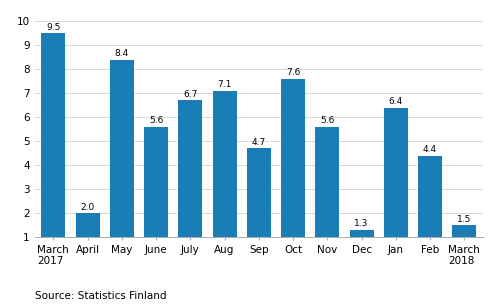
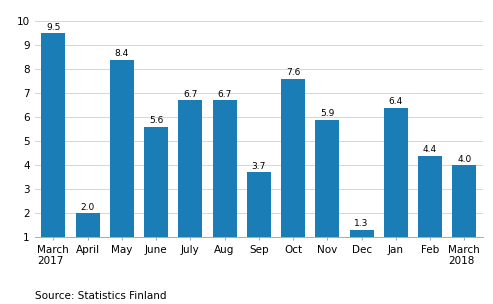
Aug: 7.1 -> 6.7
Sep: 4.7 -> 3.7
Nov: 5.6 -> 5.9
March 2018: 1.5 -> 4.0
